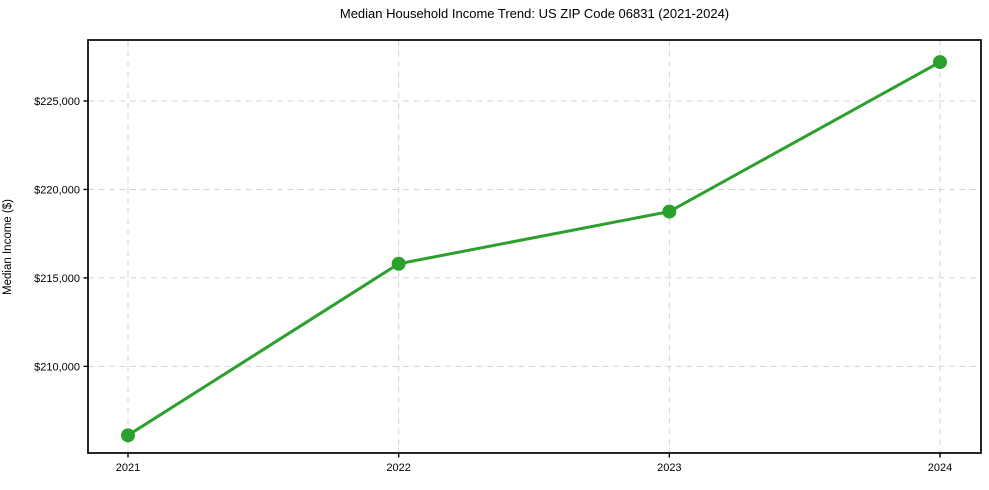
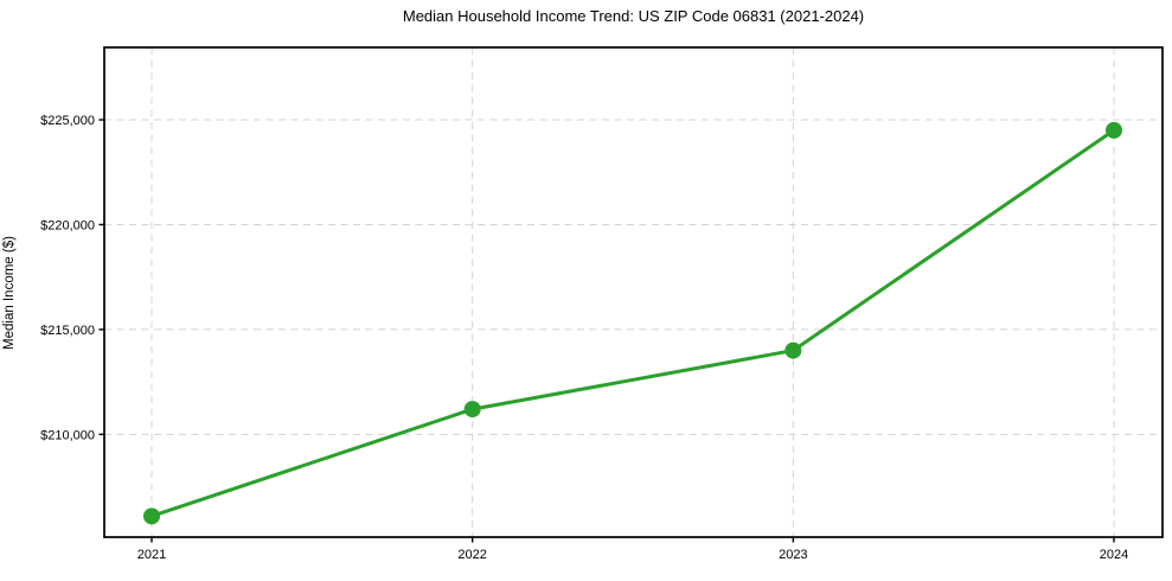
2022: $215800 -> $211200
2023: $218800 -> $214000
2024: $227200 -> $224500
